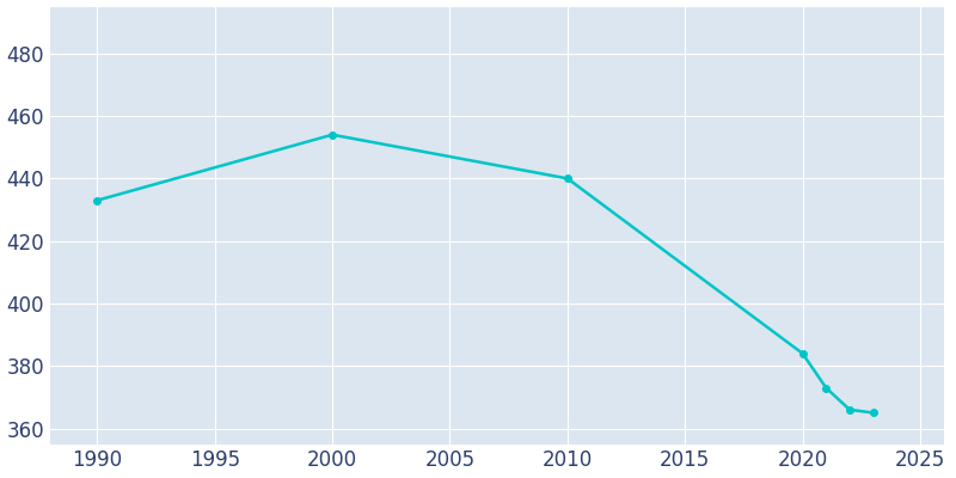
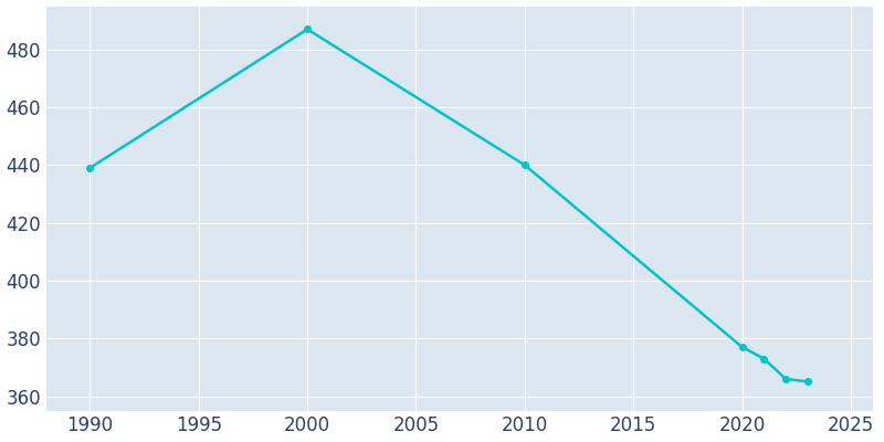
1990: 433 -> 439
2000: 454 -> 487
2020: 384 -> 377
